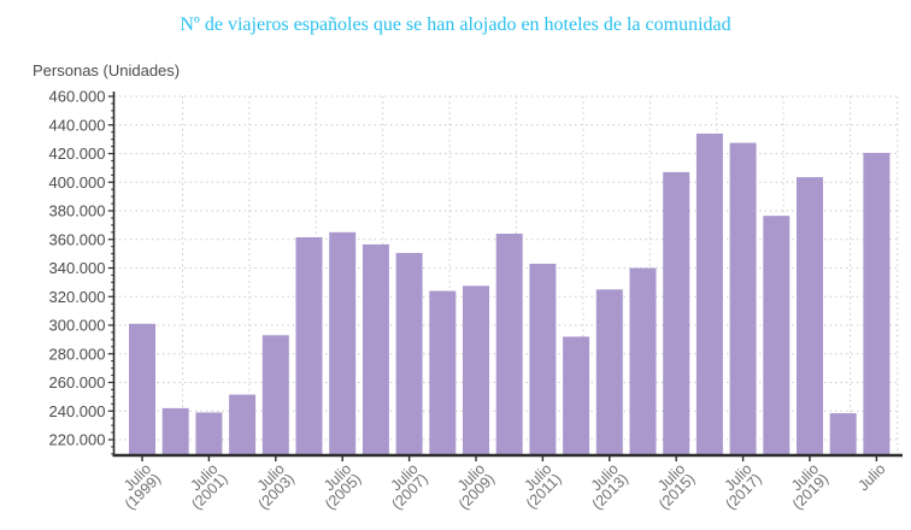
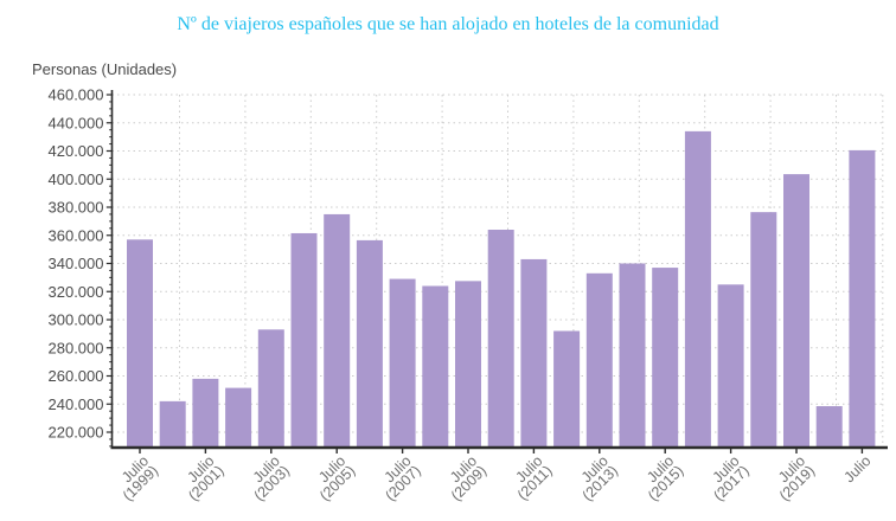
Julio (1999): 301000 -> 357000
Julio (2001): 239000 -> 258000
Julio (2005): 365000 -> 375000
Julio (2007): 350000 -> 329000
Julio (2013): 325000 -> 333000
Julio (2015): 407000 -> 337000
Julio (2017): 428000 -> 325000
